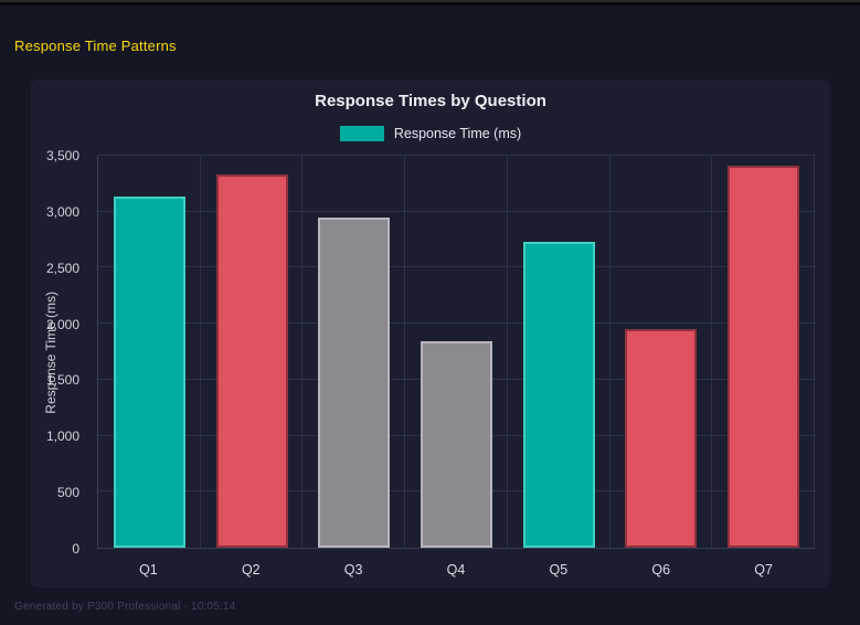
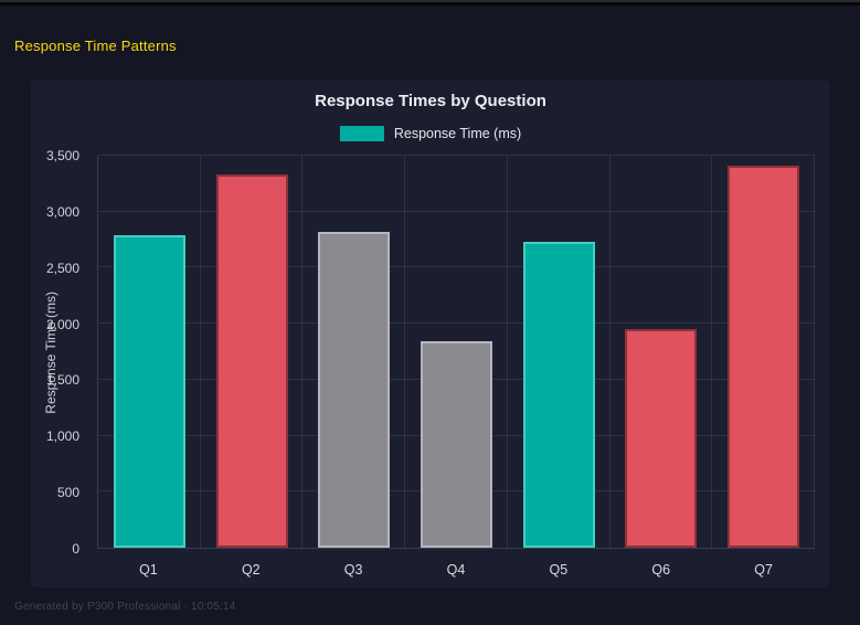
Q1: 3140 -> 2800
Q3: 2950 -> 2820
